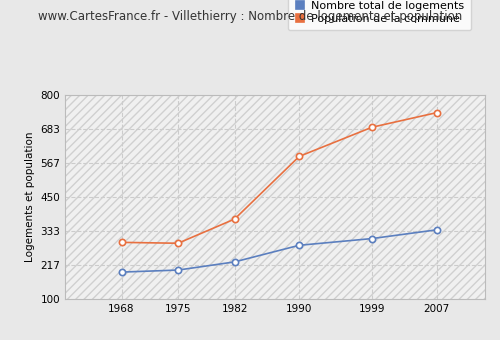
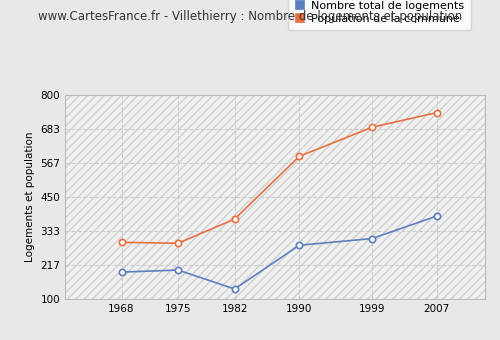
Nombre total de logements/1982: 228 -> 135
Nombre total de logements/2007: 338 -> 385
